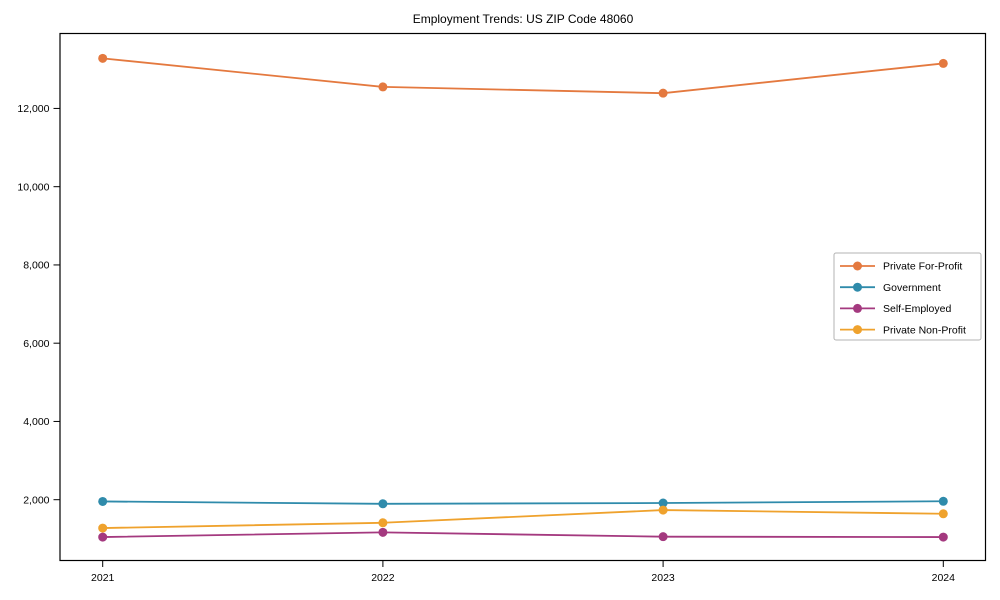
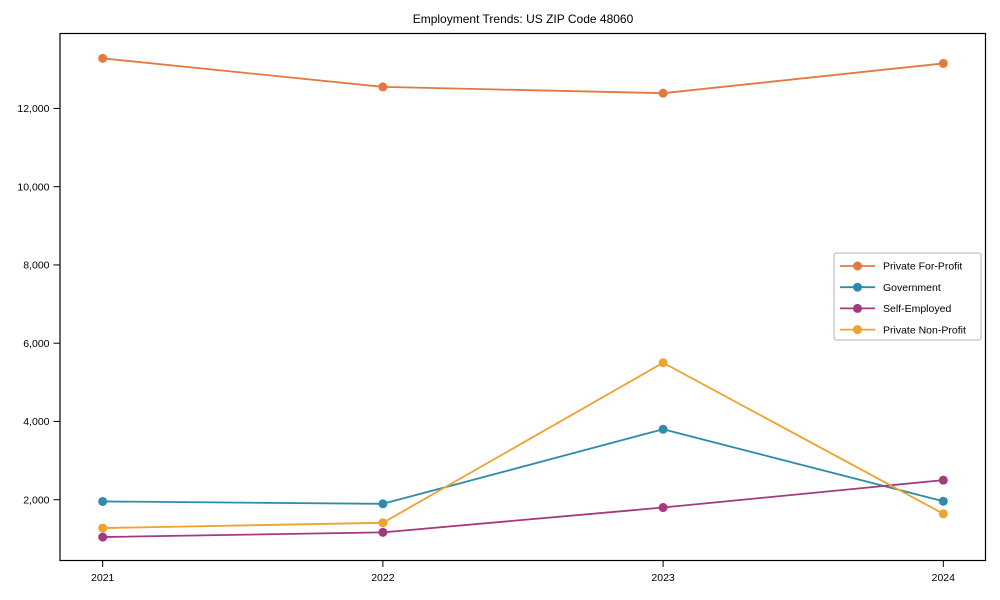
Government/2023: 1900 -> 3800
Self-Employed/2023: 1100 -> 1800
Private Non-Profit/2023: 1700 -> 5500
Self-Employed/2024: 1000 -> 2500
